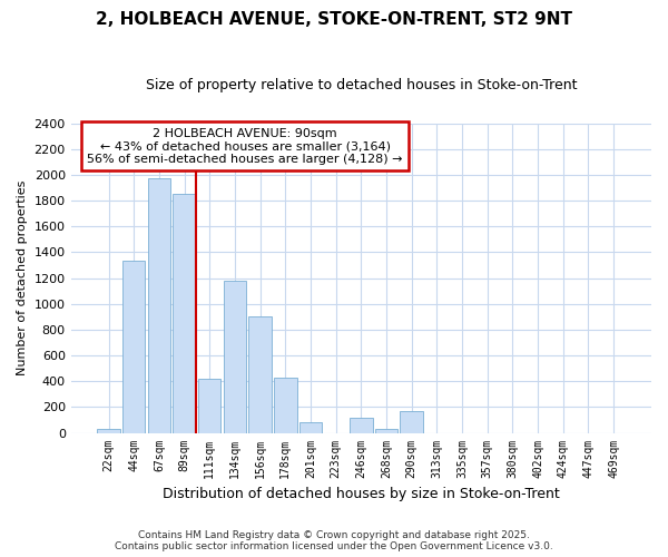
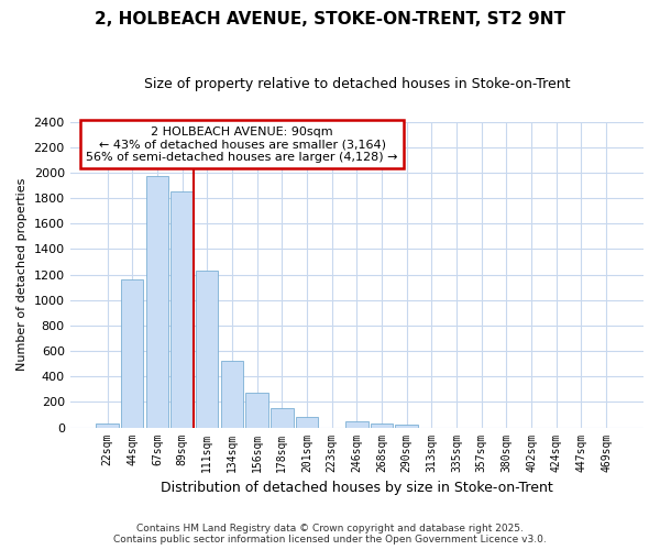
44sqm: 1330 -> 1160
111sqm: 420 -> 1230
134sqm: 1180 -> 520
156sqm: 900 -> 280
178sqm: 430 -> 150
246sqm: 120 -> 40
290sqm: 170 -> 20
